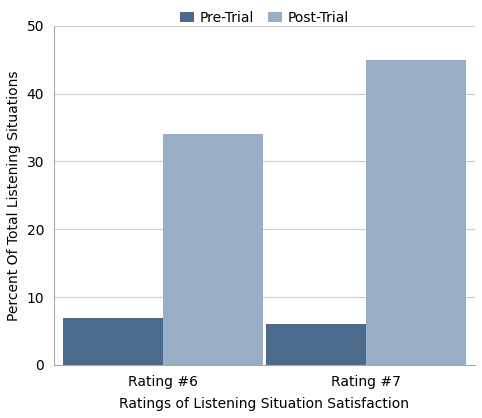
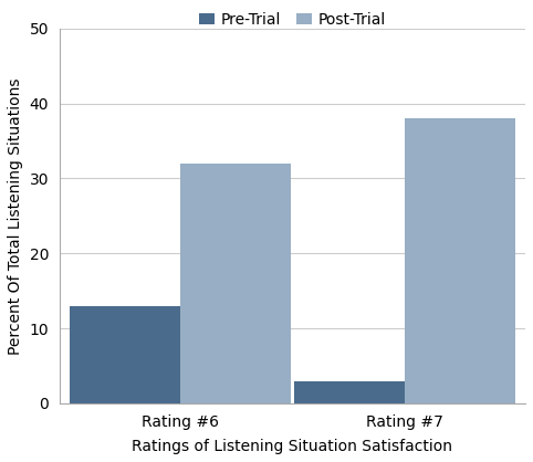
Pre-Trial/Rating #6: 7 -> 13
Post-Trial/Rating #6: 34 -> 32
Pre-Trial/Rating #7: 6 -> 3
Post-Trial/Rating #7: 45 -> 38
